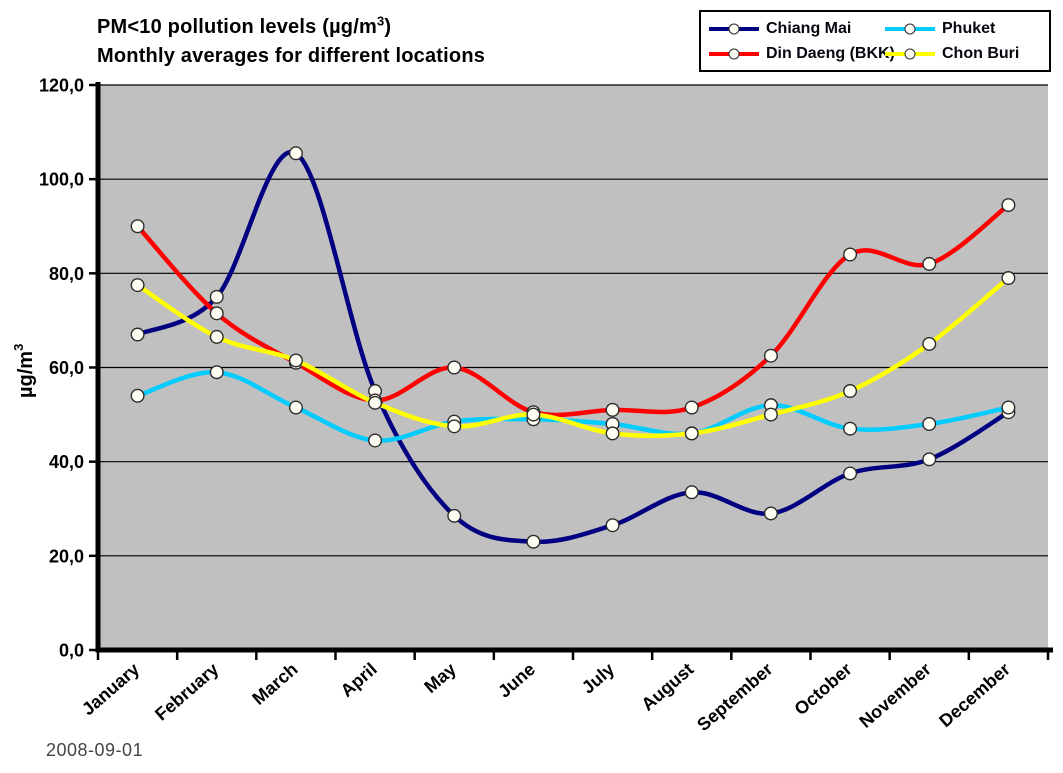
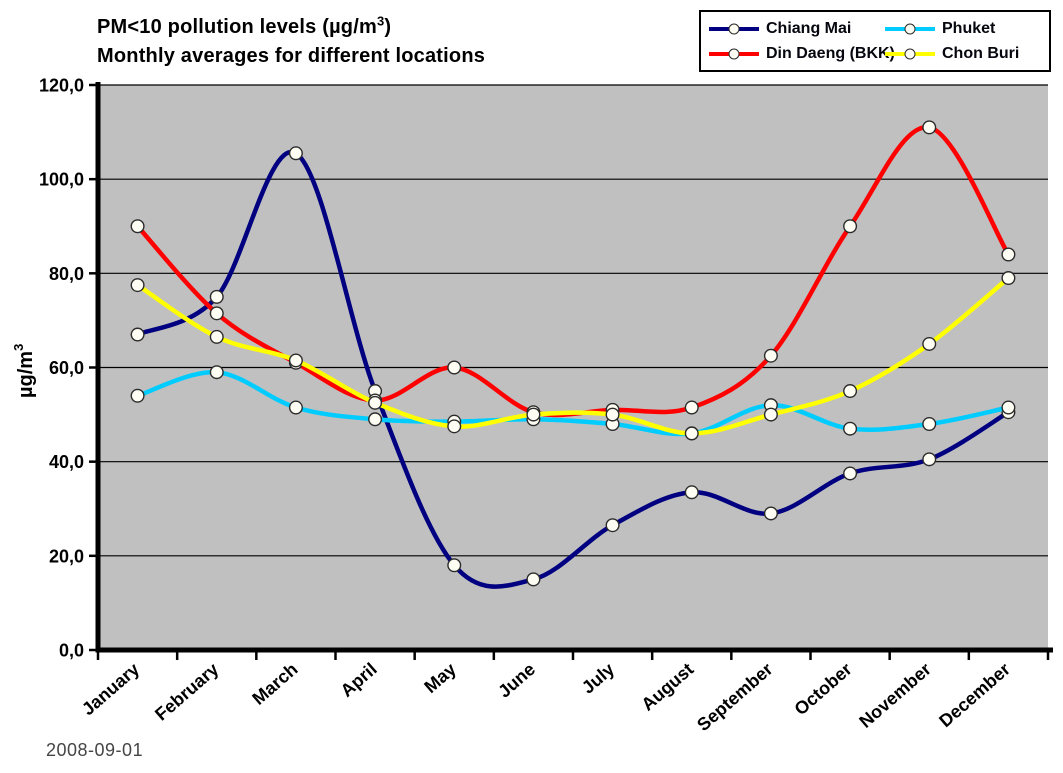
Phuket/April: 44 -> 49
Chiang Mai/May: 28 -> 18
Chiang Mai/June: 23 -> 15
Chon Buri/July: 46 -> 50
Din Daeng (BKK)/October: 84 -> 90
Din Daeng (BKK)/November: 82 -> 111
Din Daeng (BKK)/December: 94 -> 84
